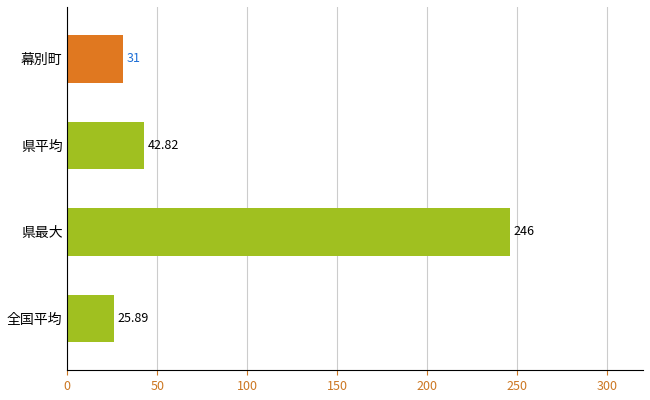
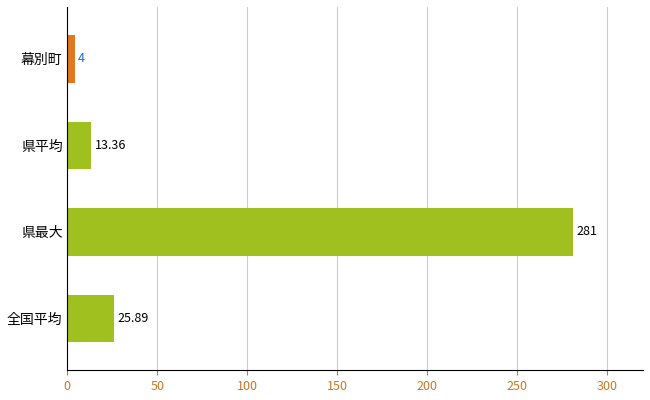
幕別町: 31 -> 4
県平均: 42.82 -> 13.36
県最大: 246 -> 281
